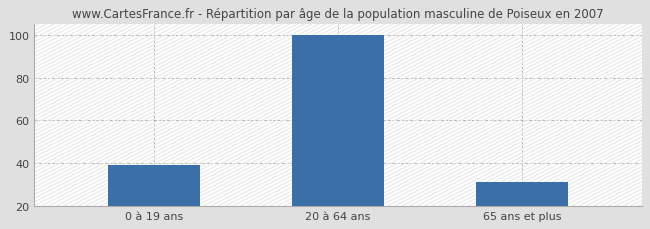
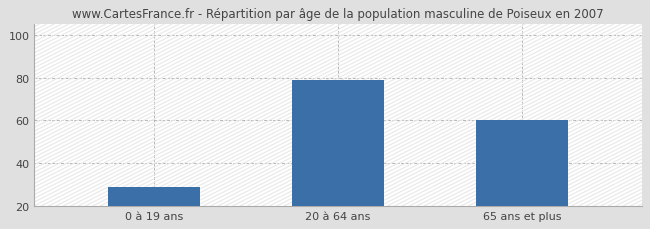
0 à 19 ans: 39 -> 29
20 à 64 ans: 100 -> 79
65 ans et plus: 31 -> 60
